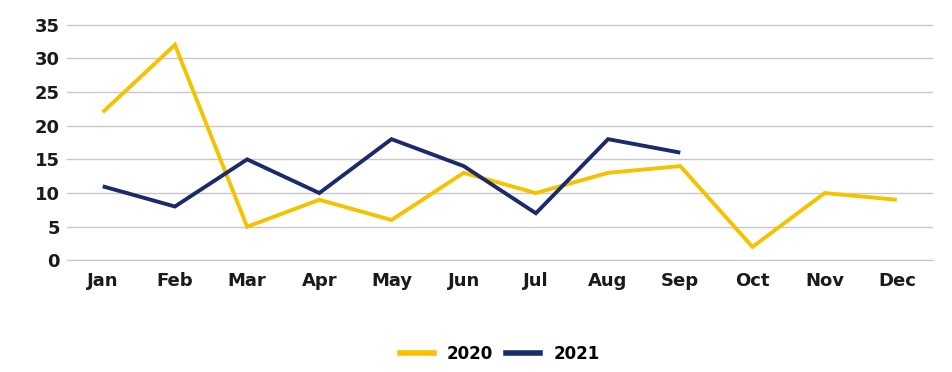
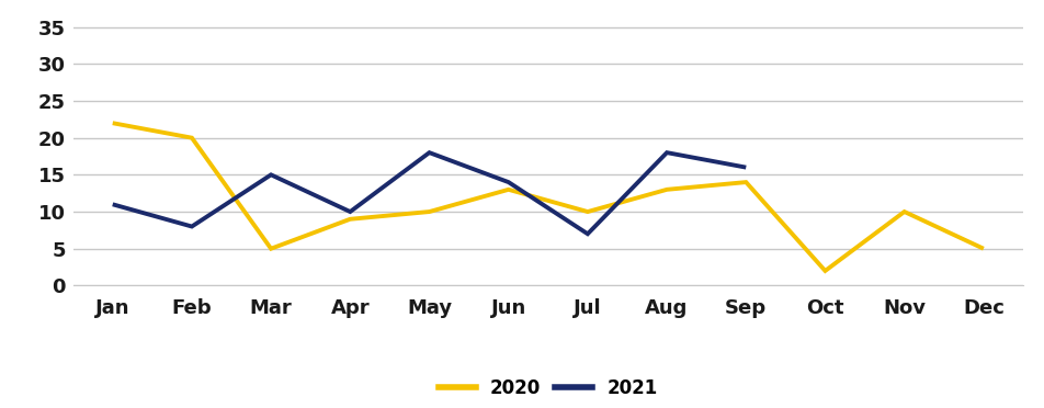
2020/Feb: 32 -> 20
2020/May: 6 -> 10
2020/Dec: 9 -> 5
